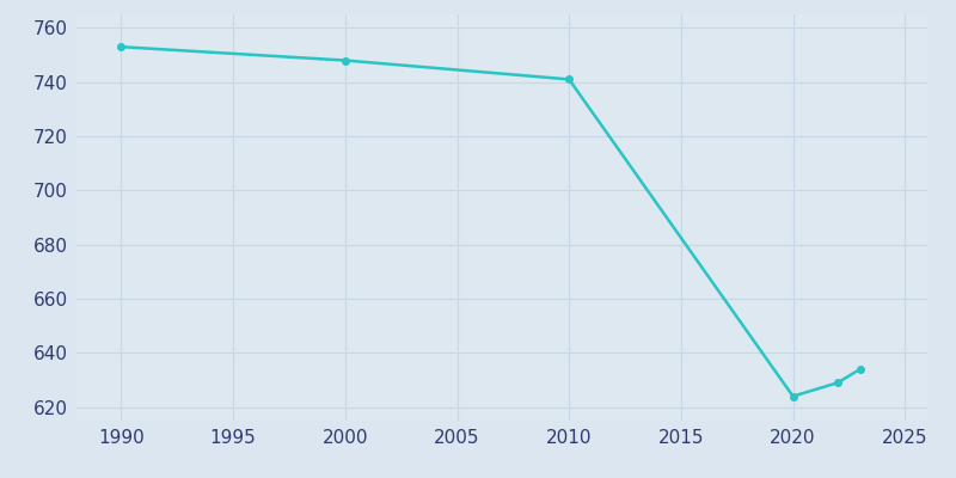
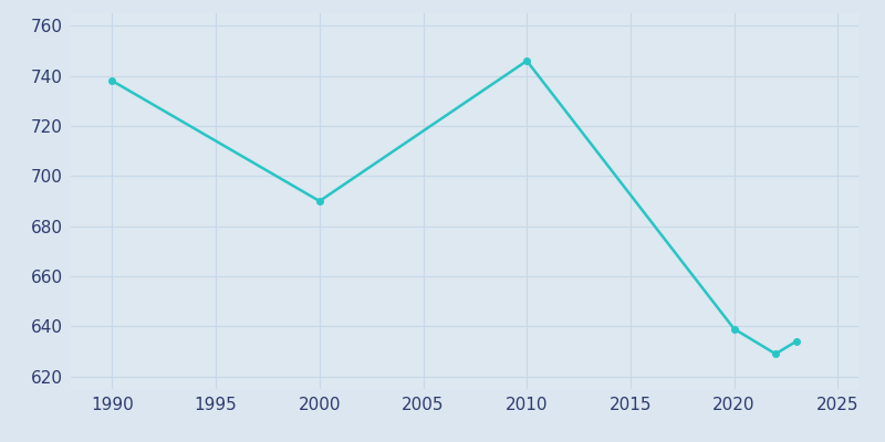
1990: 753 -> 738
2000: 748 -> 690
2010: 741 -> 746
2020: 624 -> 639
